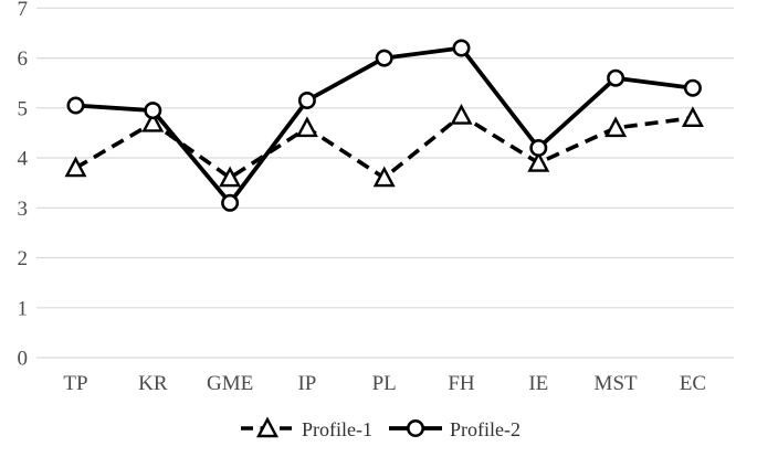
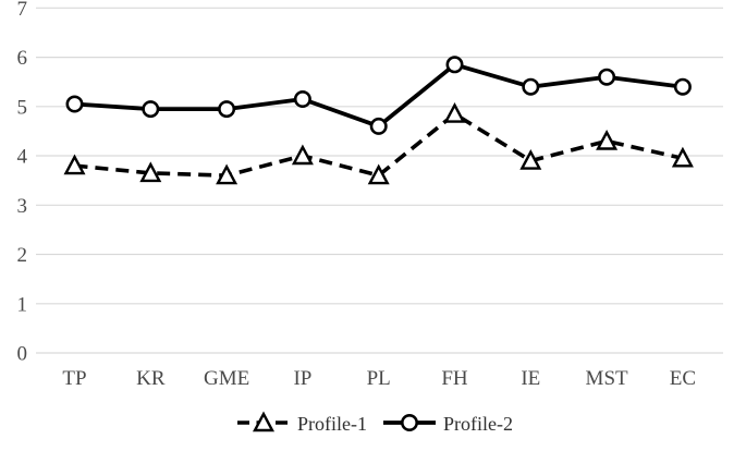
Profile-1/KR: 4.7 -> 3.6
Profile-2/GME: 3.1 -> 5.0
Profile-1/IP: 4.6 -> 4.0
Profile-2/PL: 6.0 -> 4.6
Profile-2/FH: 6.2 -> 5.8
Profile-2/IE: 4.2 -> 5.4
Profile-1/MST: 4.6 -> 4.3
Profile-1/EC: 4.8 -> 4.0
